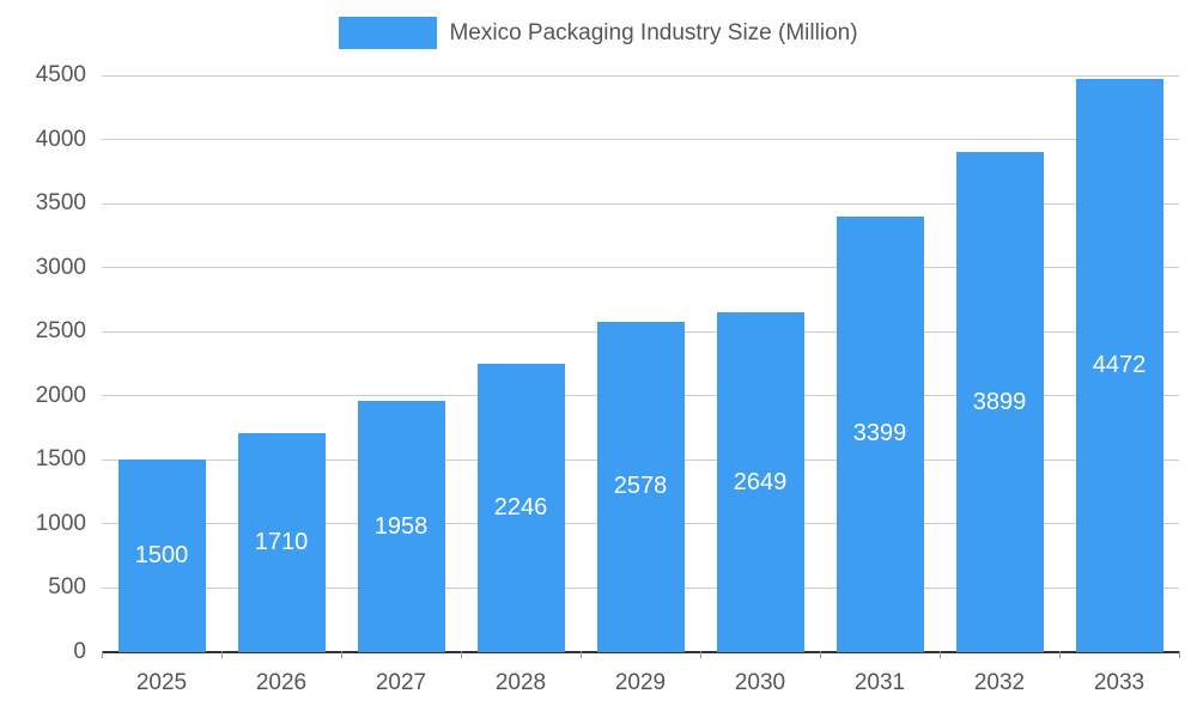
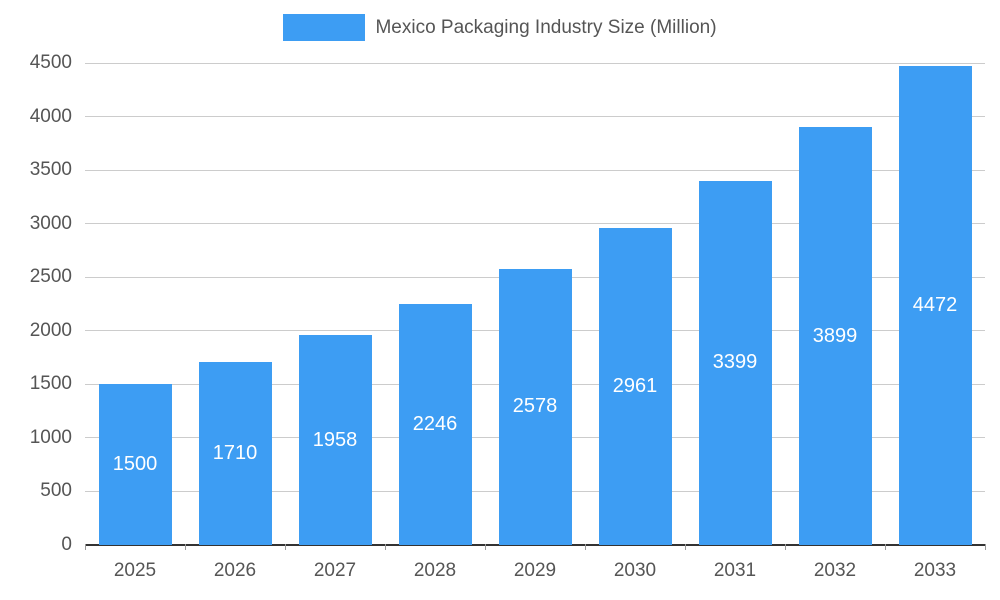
2030: 2649 -> 2961
